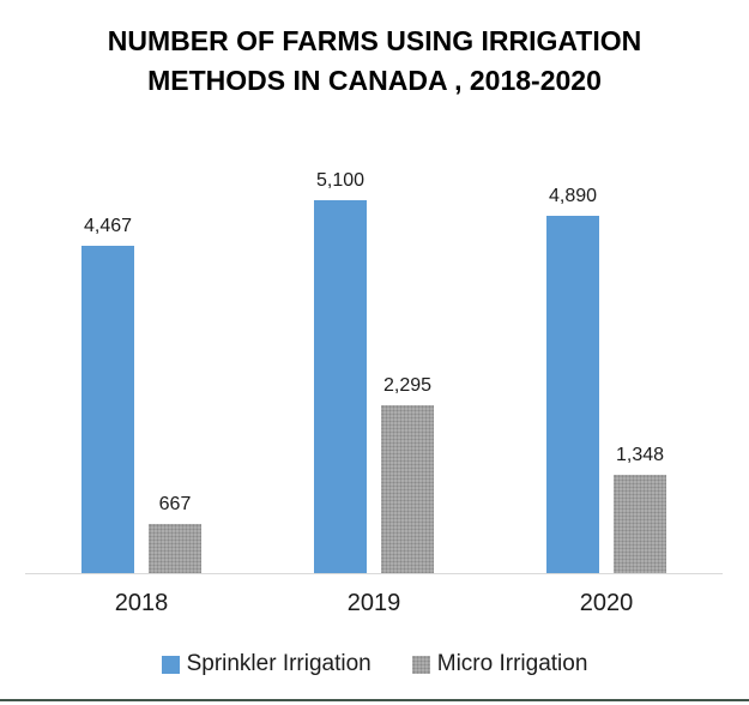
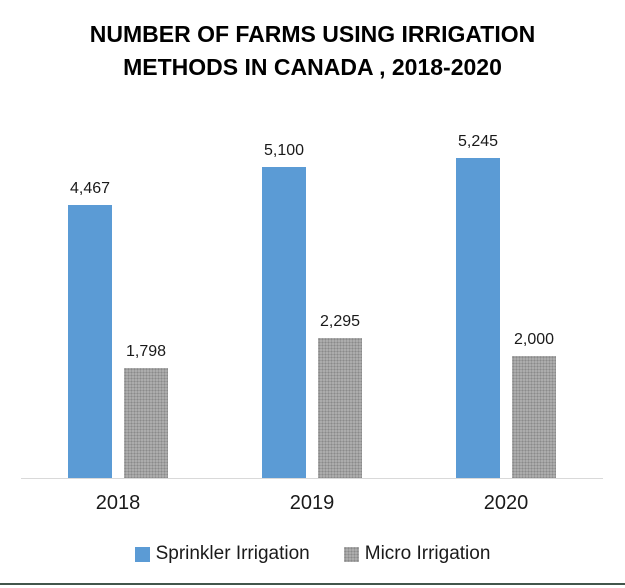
Micro Irrigation/2018: 667 -> 1,798
Sprinkler Irrigation/2020: 4,890 -> 5,245
Micro Irrigation/2020: 1,348 -> 2,000
